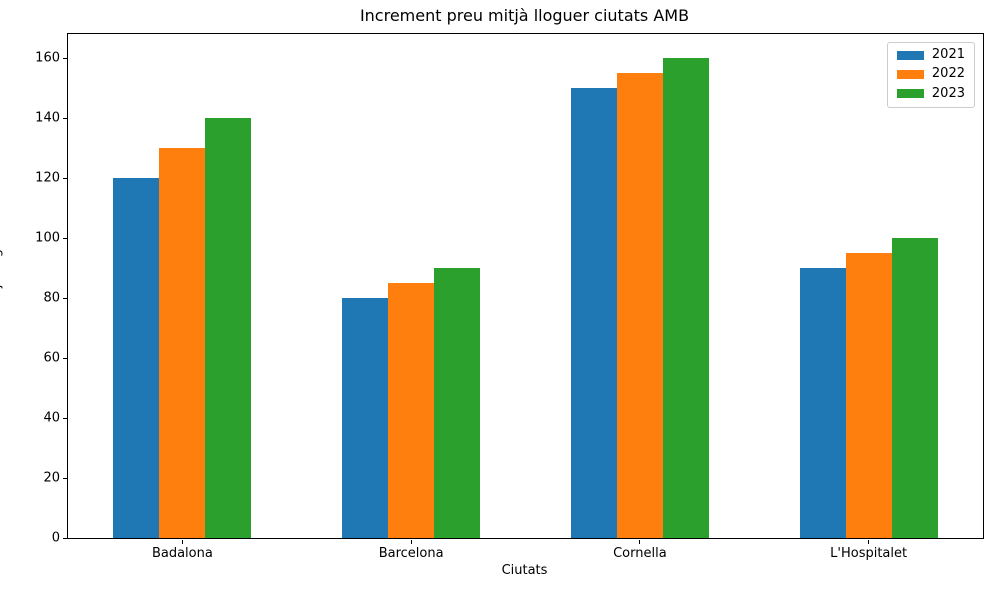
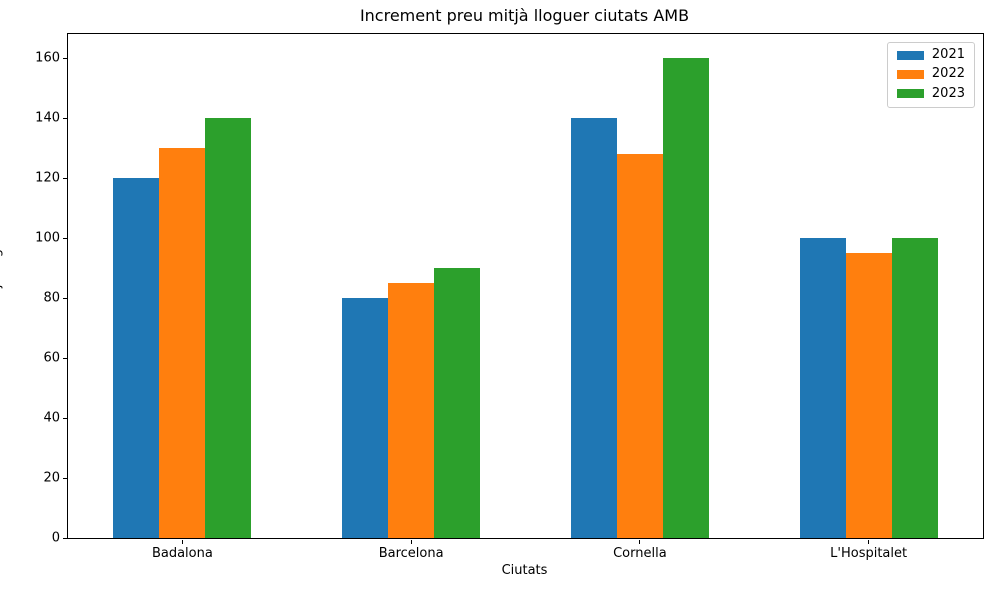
2021/Cornella: 150 -> 140
2022/Cornella: 155 -> 128
2021/L'Hospitalet: 90 -> 100
